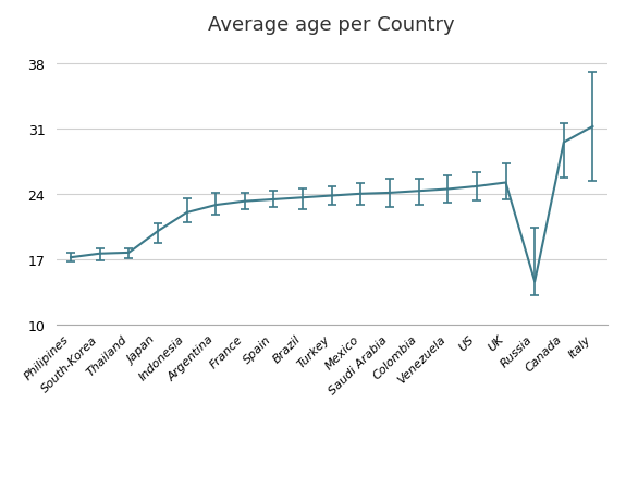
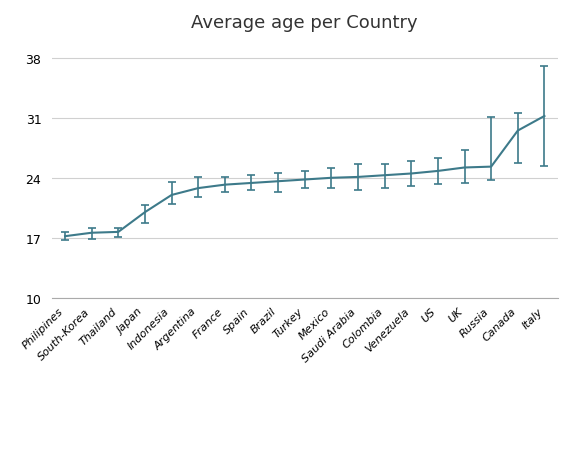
Russia: 14.6 -> 25.3
